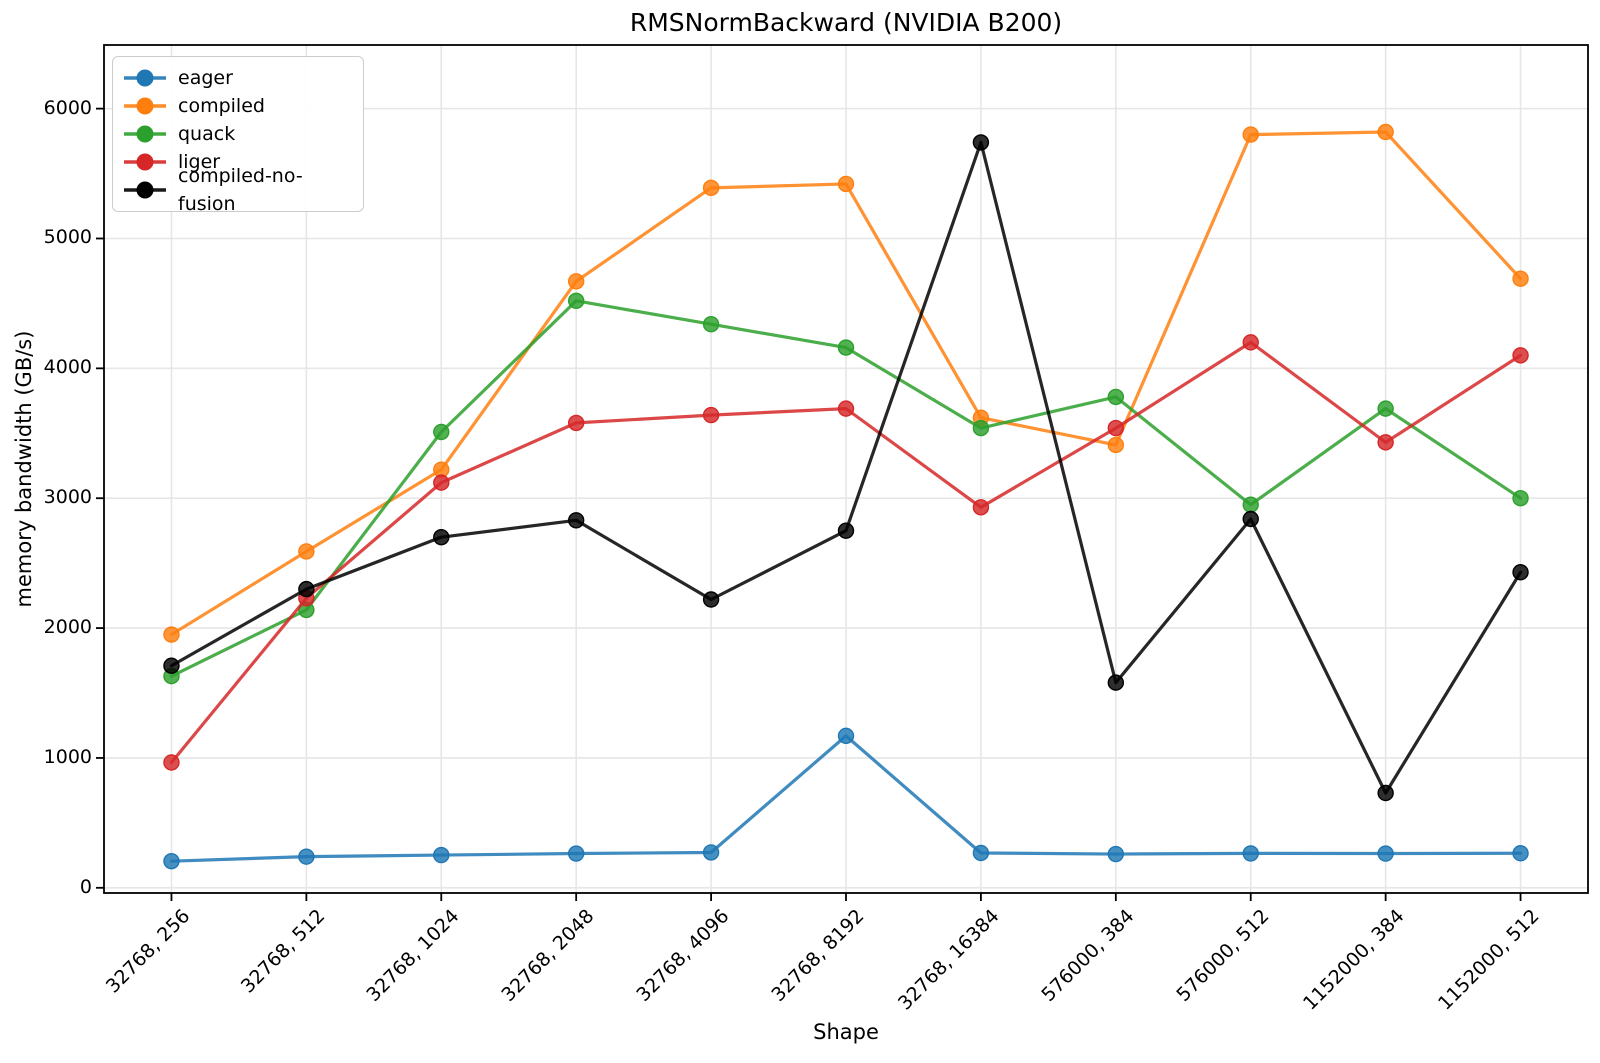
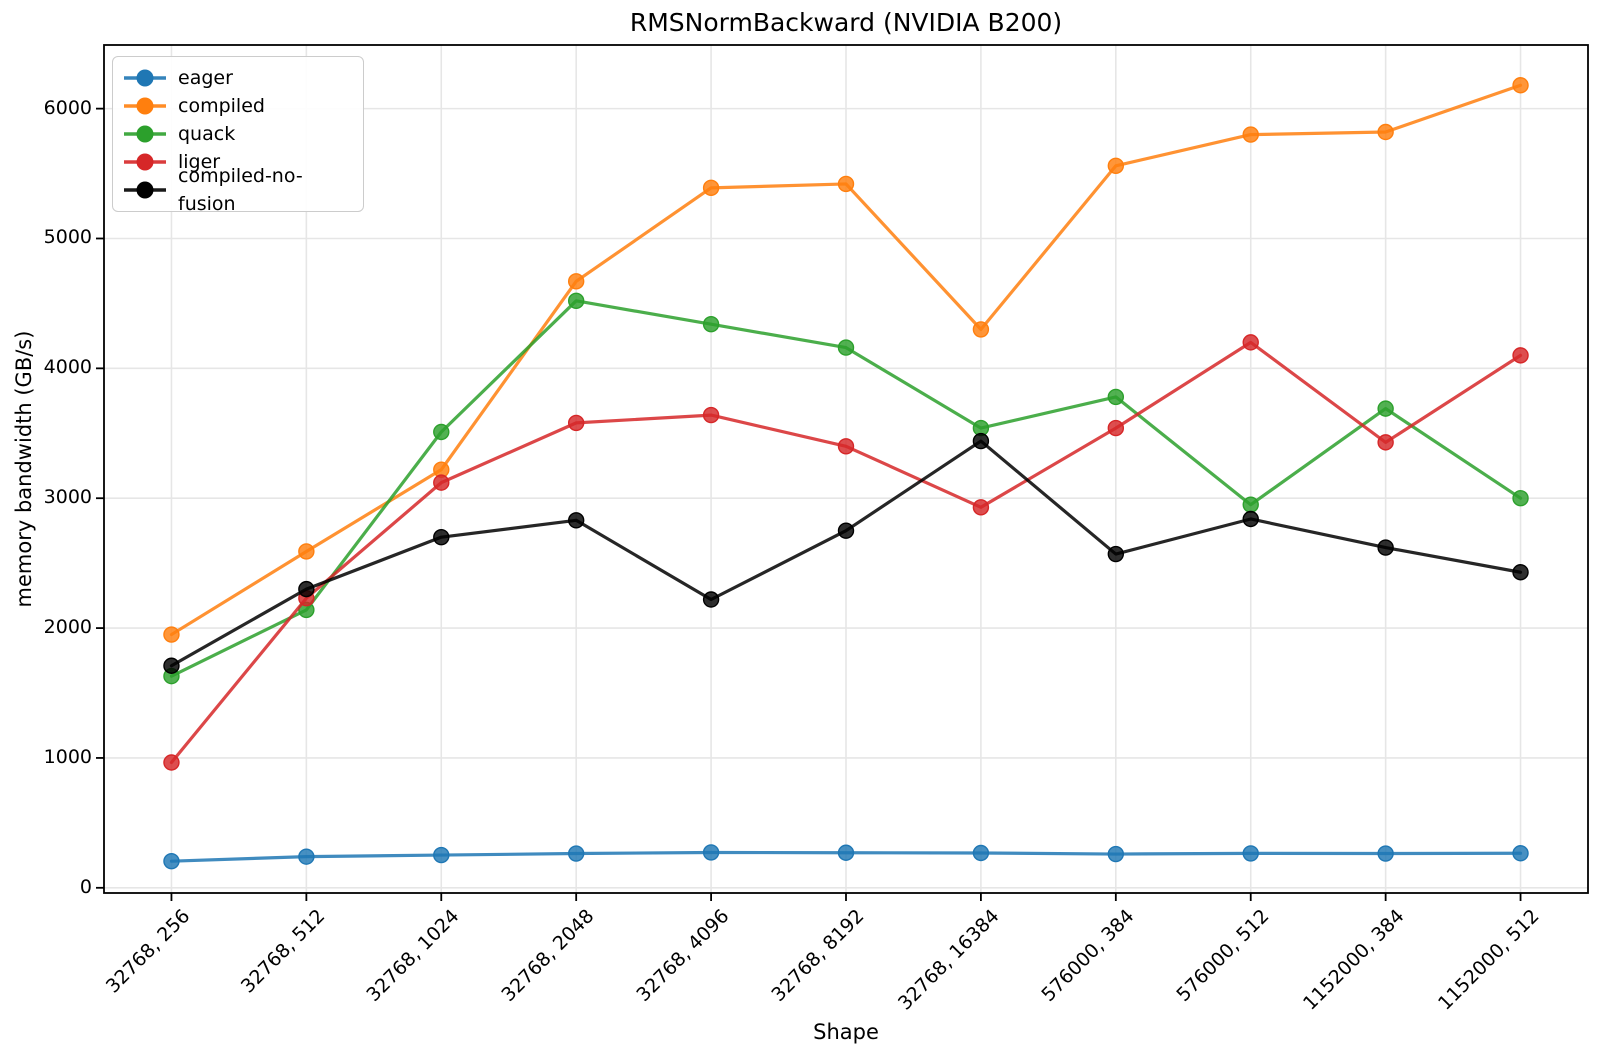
eager/32768, 8192: 1170 -> 270
liger/32768, 8192: 3690 -> 3400
compiled/32768, 16384: 3620 -> 4300
compiled-no-fusion/32768, 16384: 5740 -> 3440
compiled/576000, 384: 3410 -> 5560
compiled-no-fusion/576000, 384: 1580 -> 2570
compiled-no-fusion/1152000, 384: 730 -> 2620
compiled/1152000, 512: 4690 -> 6180
